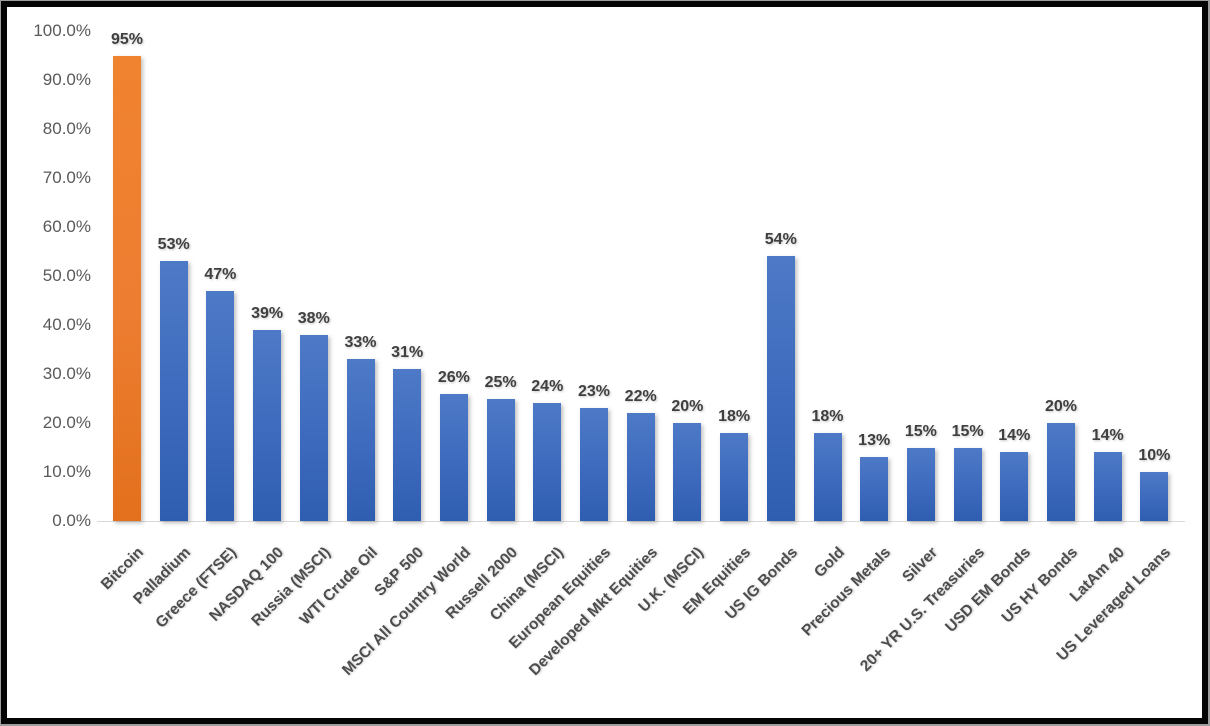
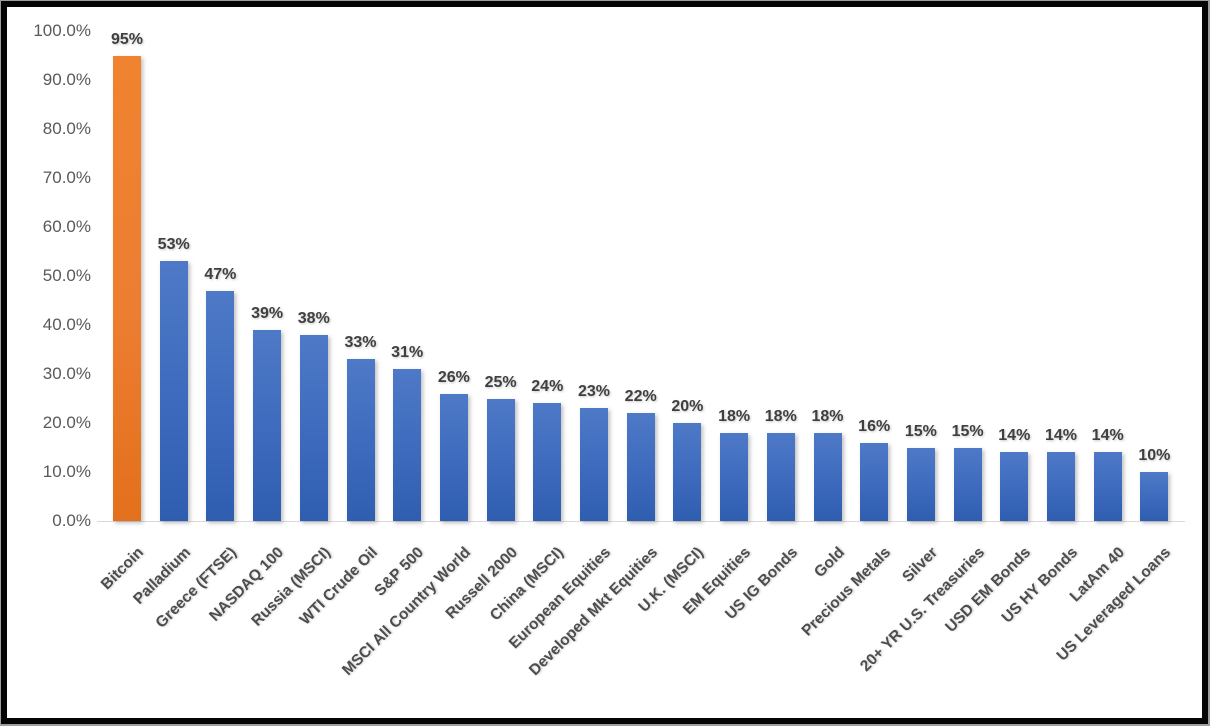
US IG Bonds: 54% -> 18%
Precious Metals: 13% -> 16%
US HY Bonds: 20% -> 14%
